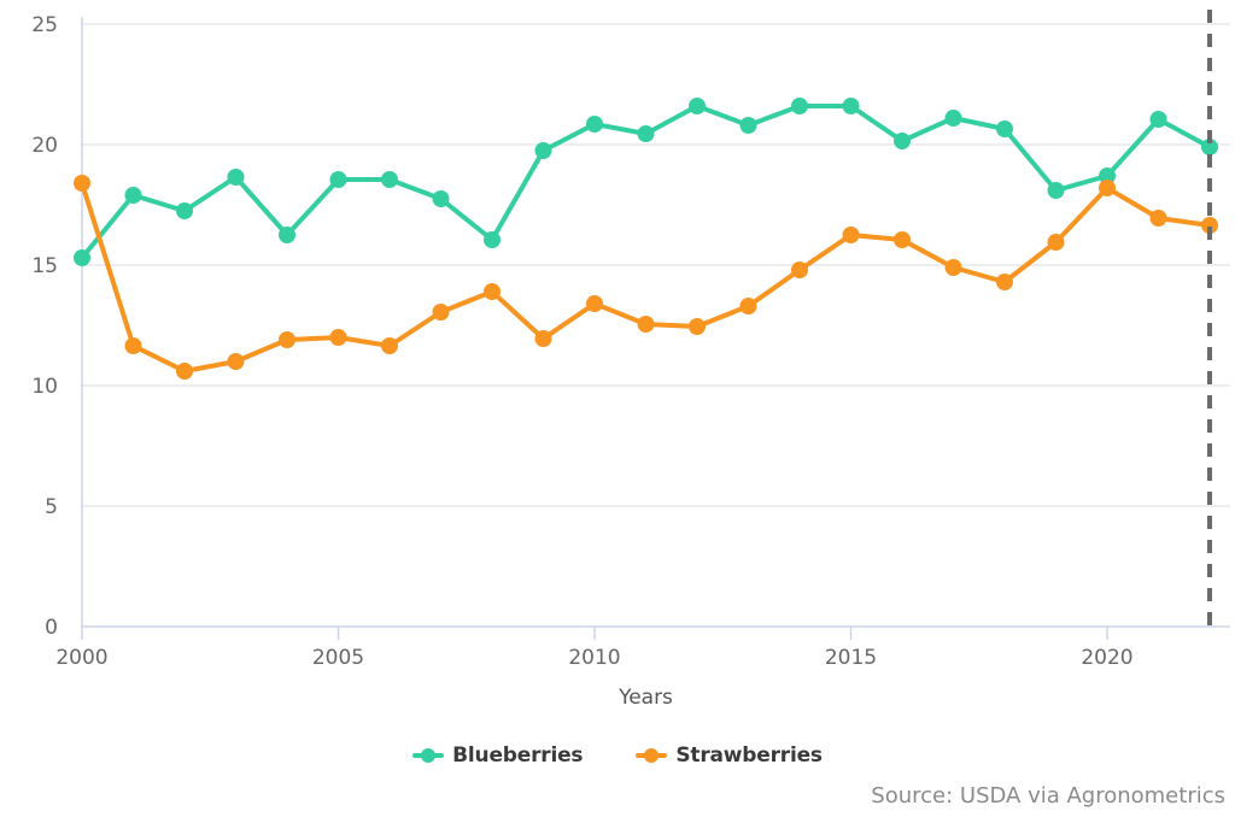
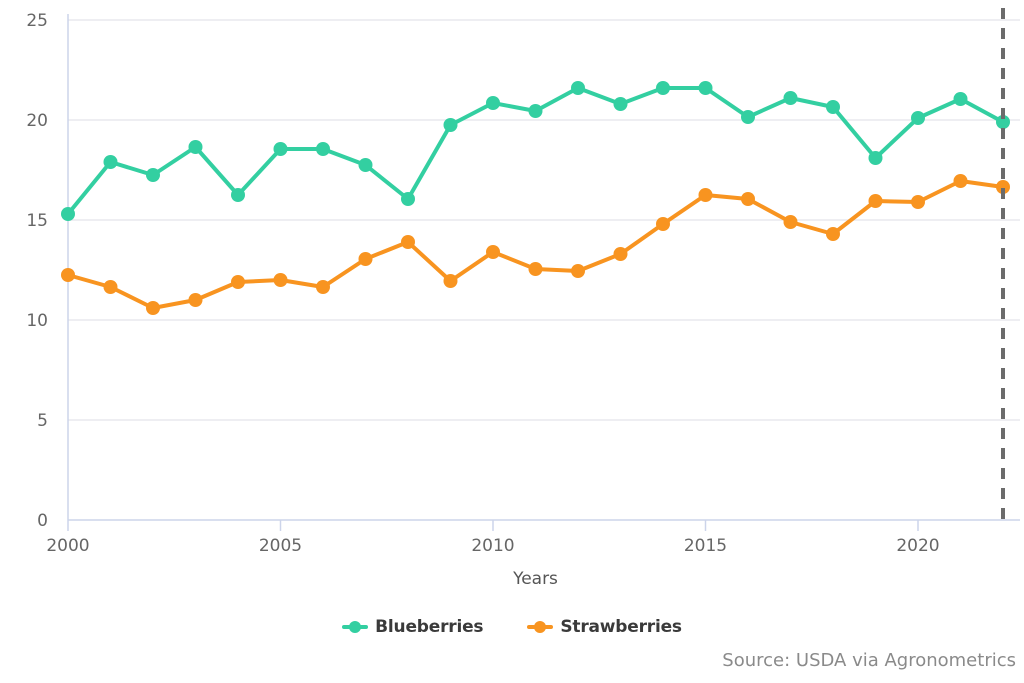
Strawberries/2000: 18.4 -> 12.2
Blueberries/2020: 18.7 -> 20.1
Strawberries/2020: 18.2 -> 15.9
